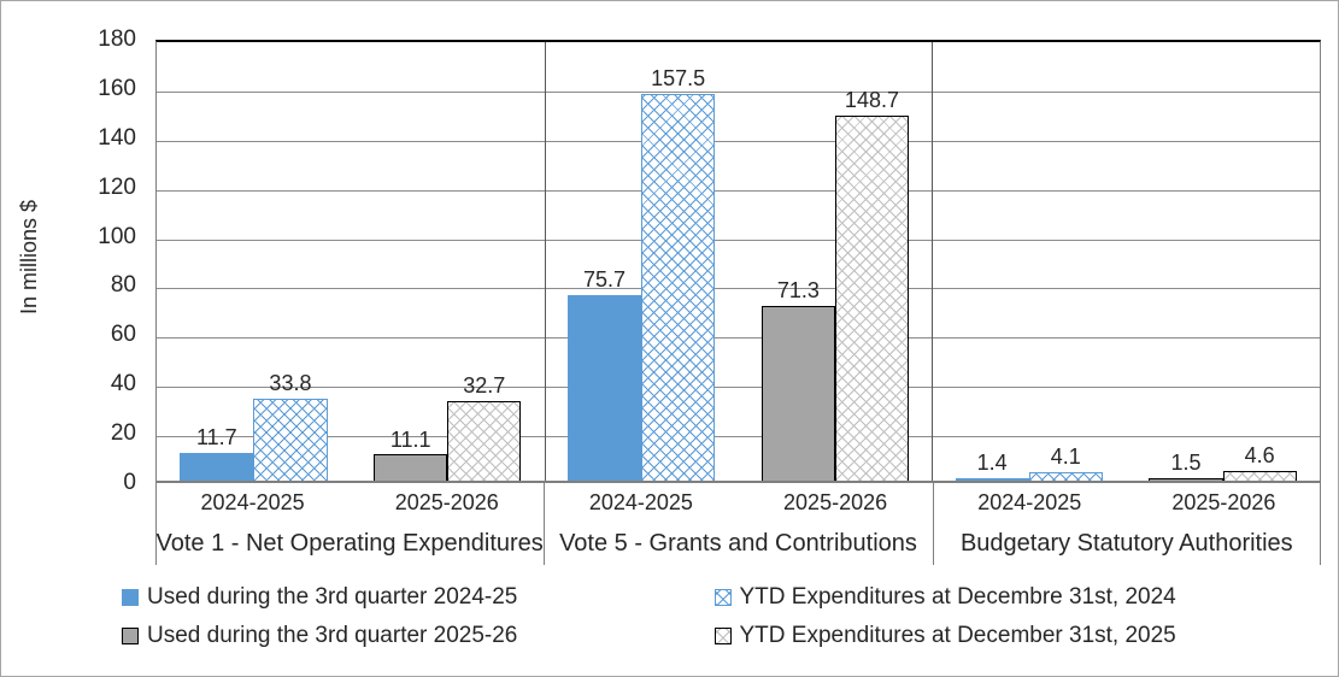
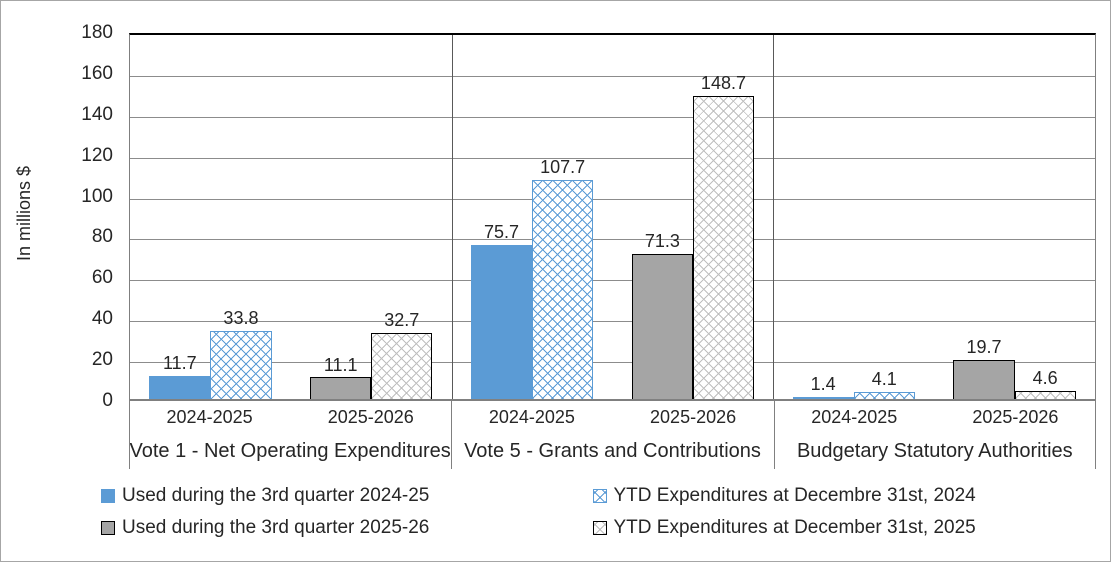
YTD Expenditures at Decembre 31st, 2024/Vote 5 - Grants and Contributions: 157.5 -> 107.7
Used during the 3rd quarter 2025-26/Budgetary Statutory Authorities: 1.5 -> 19.7
